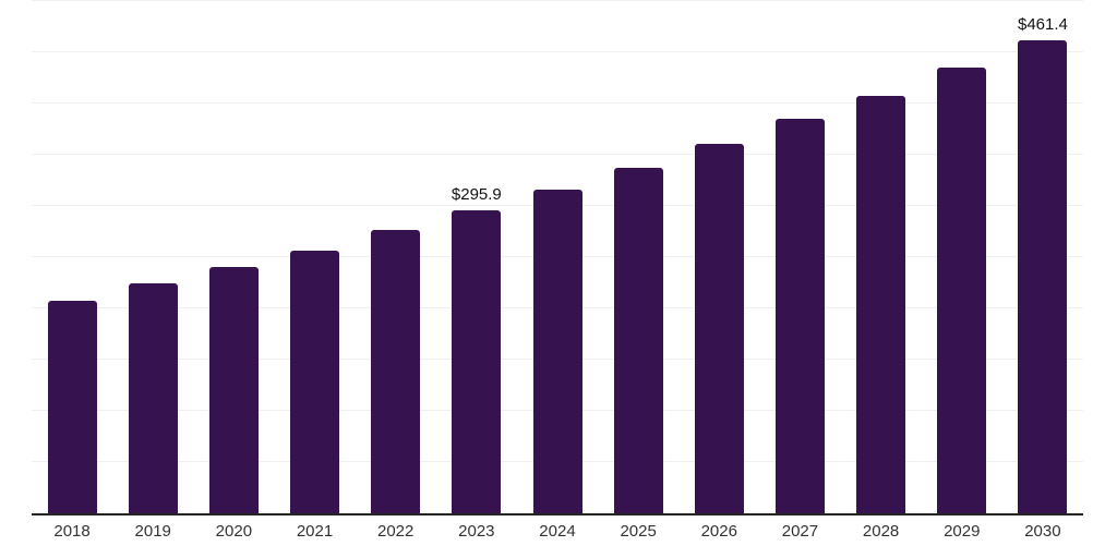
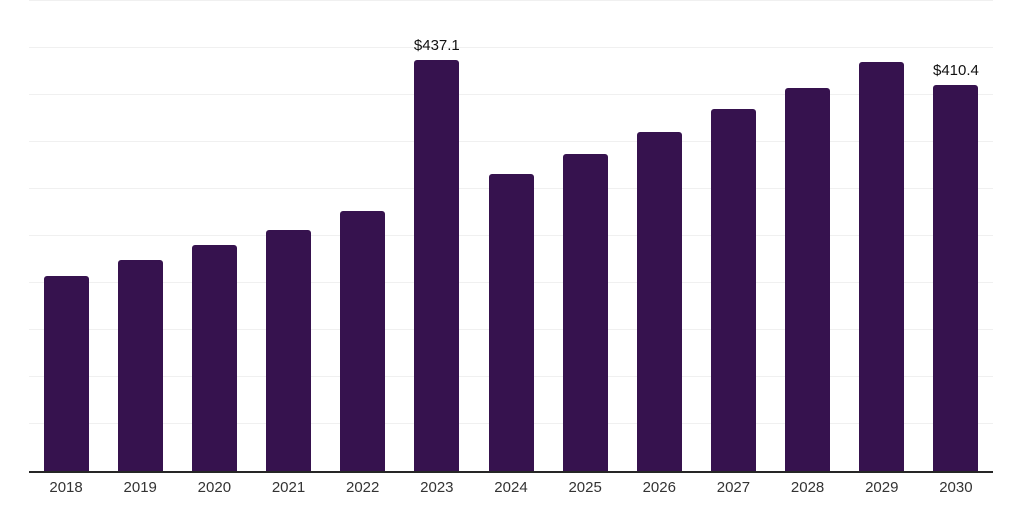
2023: $295.9 -> $437.1
2030: $461.4 -> $410.4
